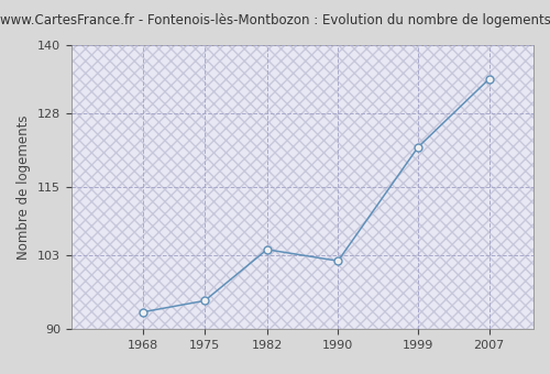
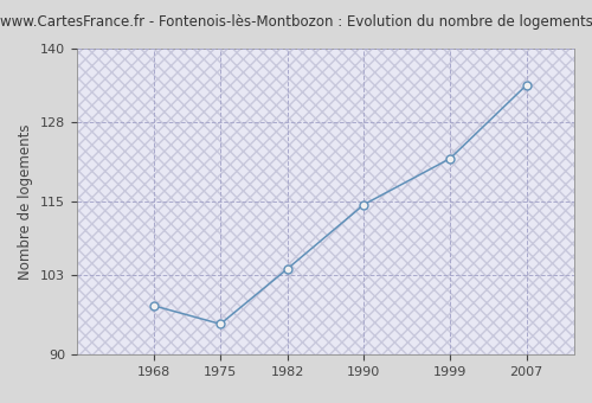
1968: 93.0 -> 98.0
1990: 102.0 -> 114.5
